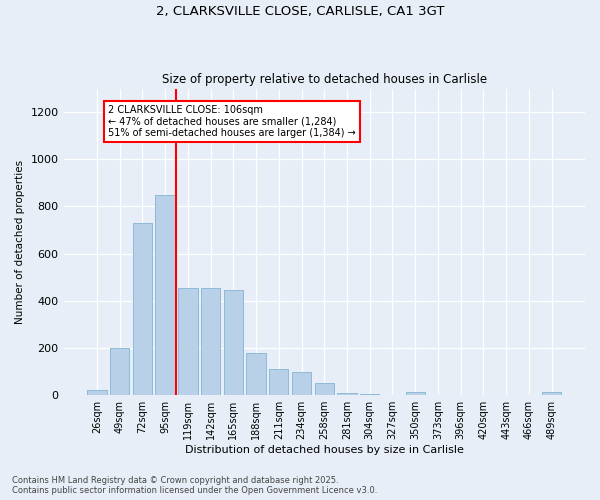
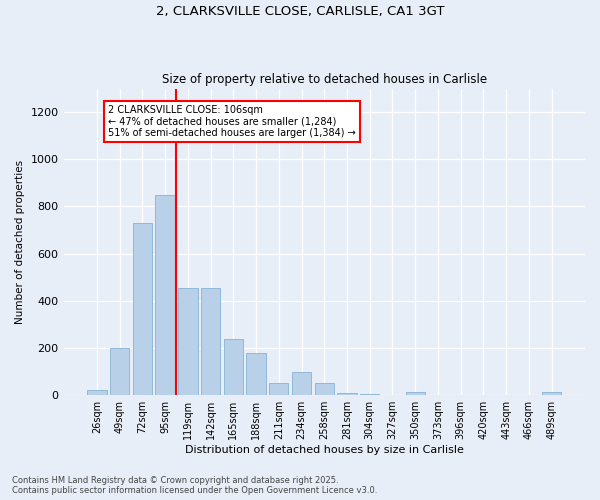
165sqm: 445 -> 240
211sqm: 110 -> 50
